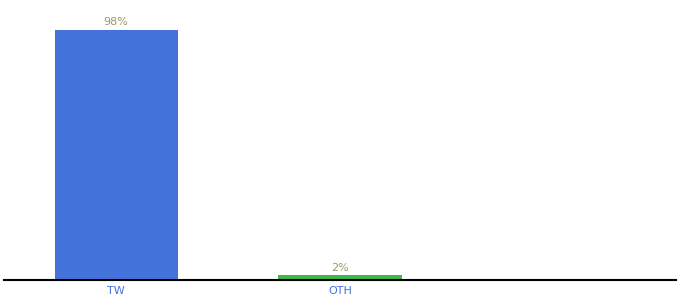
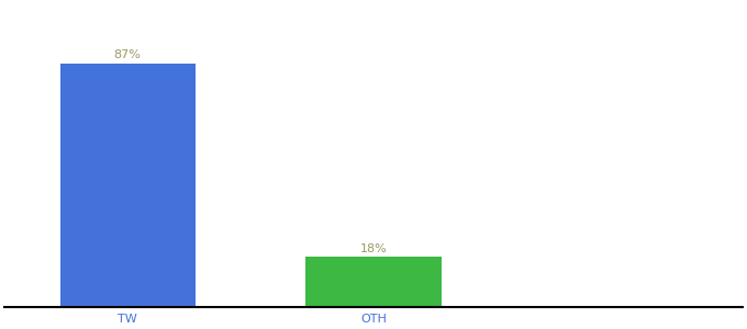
TW: 98% -> 87%
OTH: 2% -> 18%
